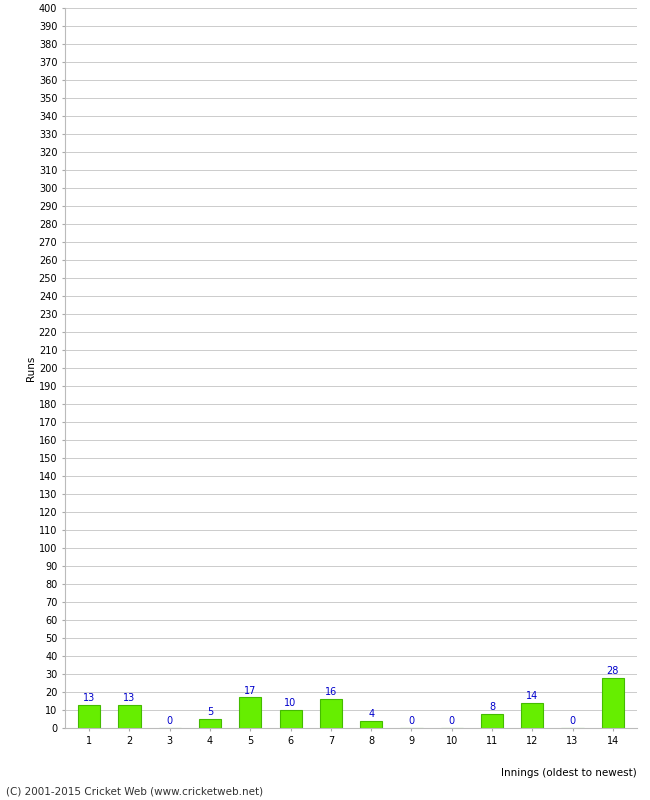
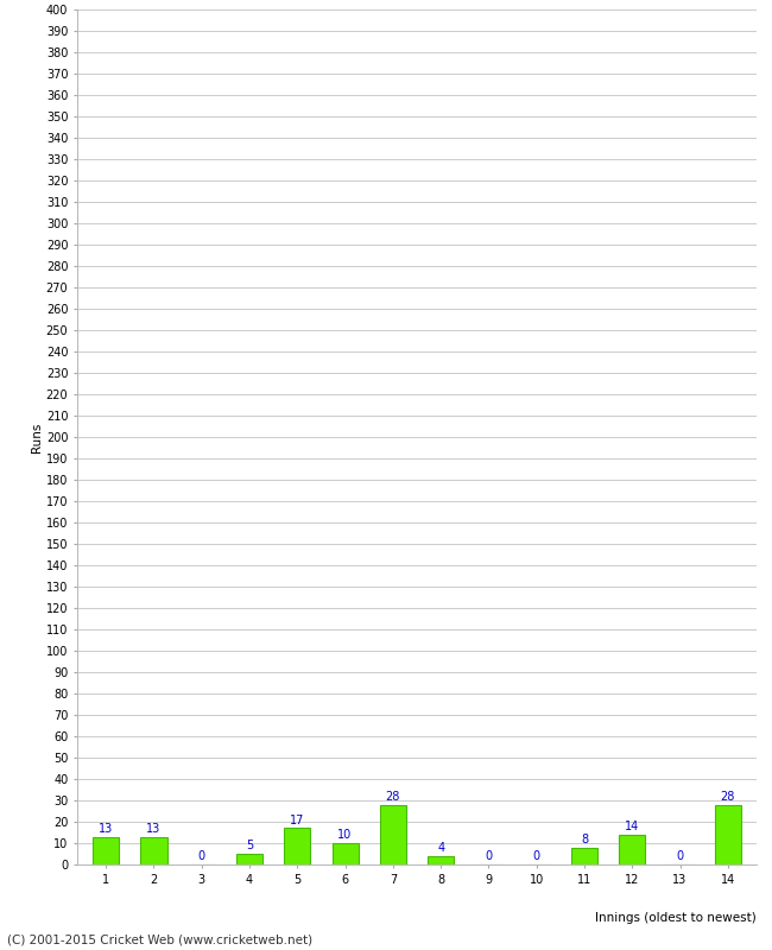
7: 16 -> 28
